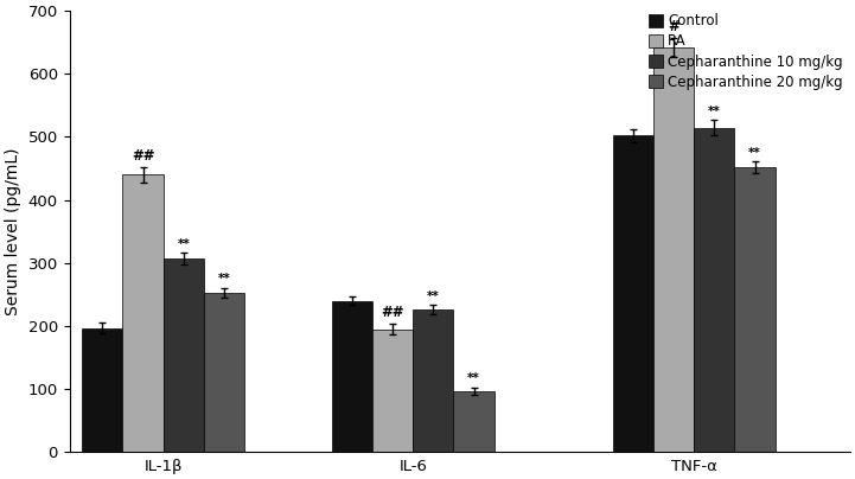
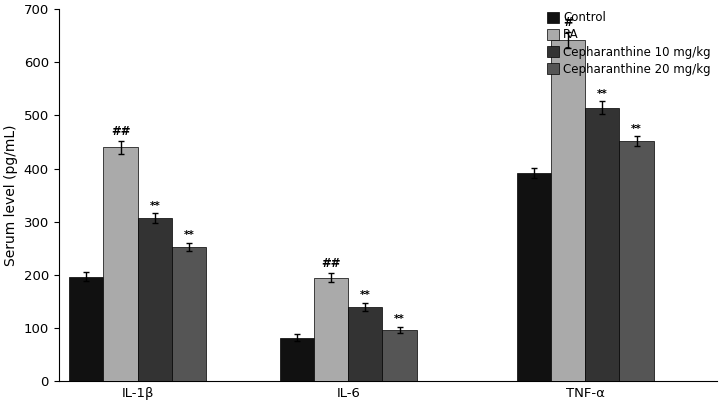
Control/IL-6: 240 -> 82
Cepharanthine 10 mg/kg/IL-6: 226 -> 140
Control/TNF-α: 502 -> 392
